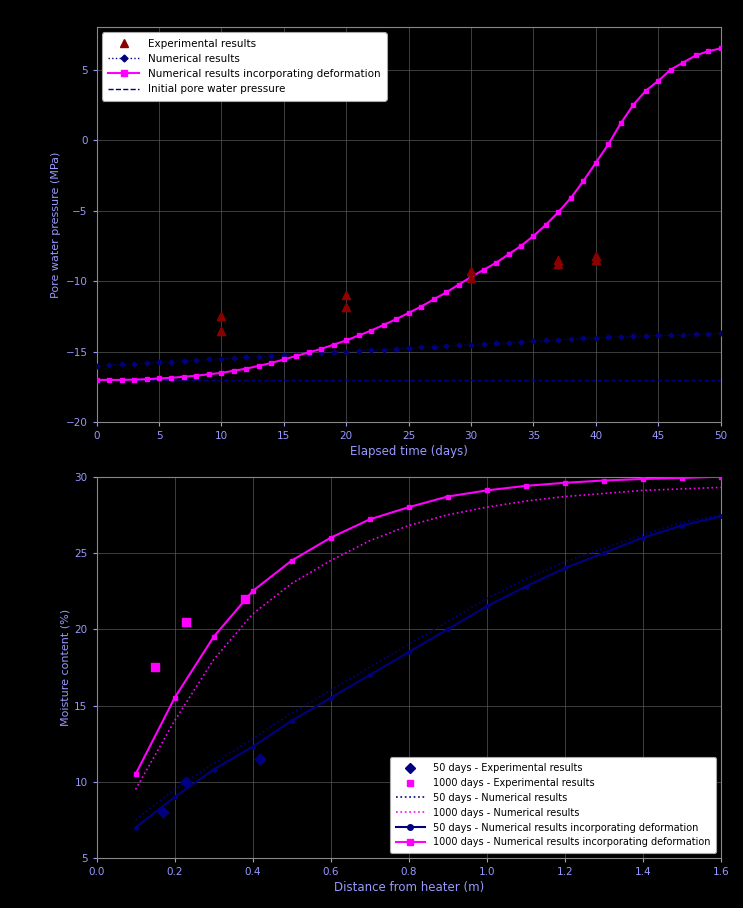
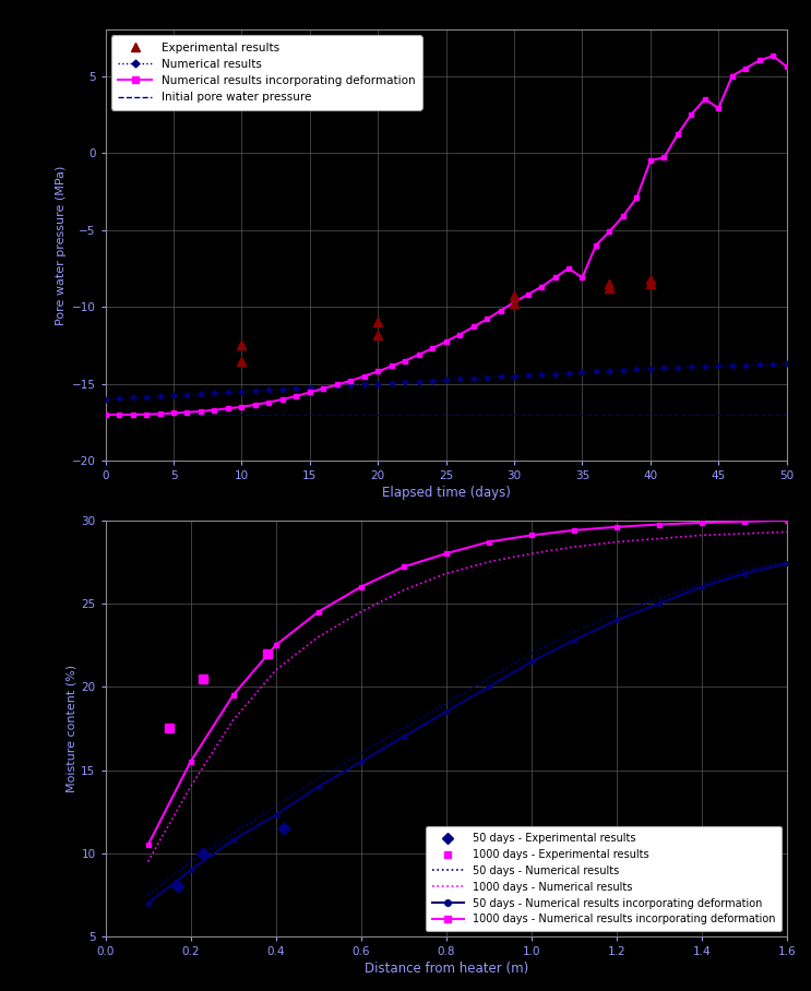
Numerical results incorporating deformation/35: -6.8 -> -8.1
Numerical results incorporating deformation/40: -1.6 -> -0.5
Numerical results incorporating deformation/45: 4.2 -> 2.9
Numerical results incorporating deformation/50: 6.5 -> 5.6
